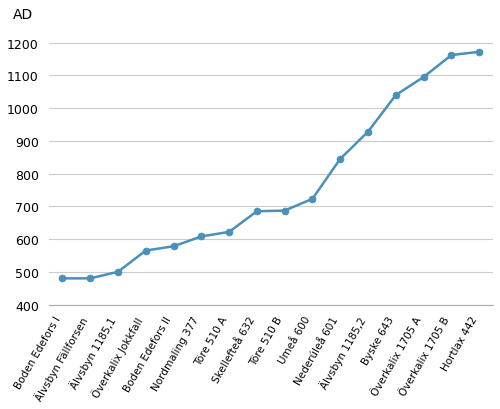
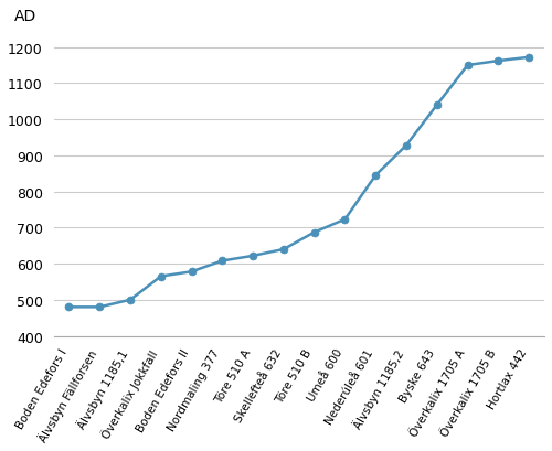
Skellefteå 632: 685 -> 640
Överkalix 1705 A: 1095 -> 1150
